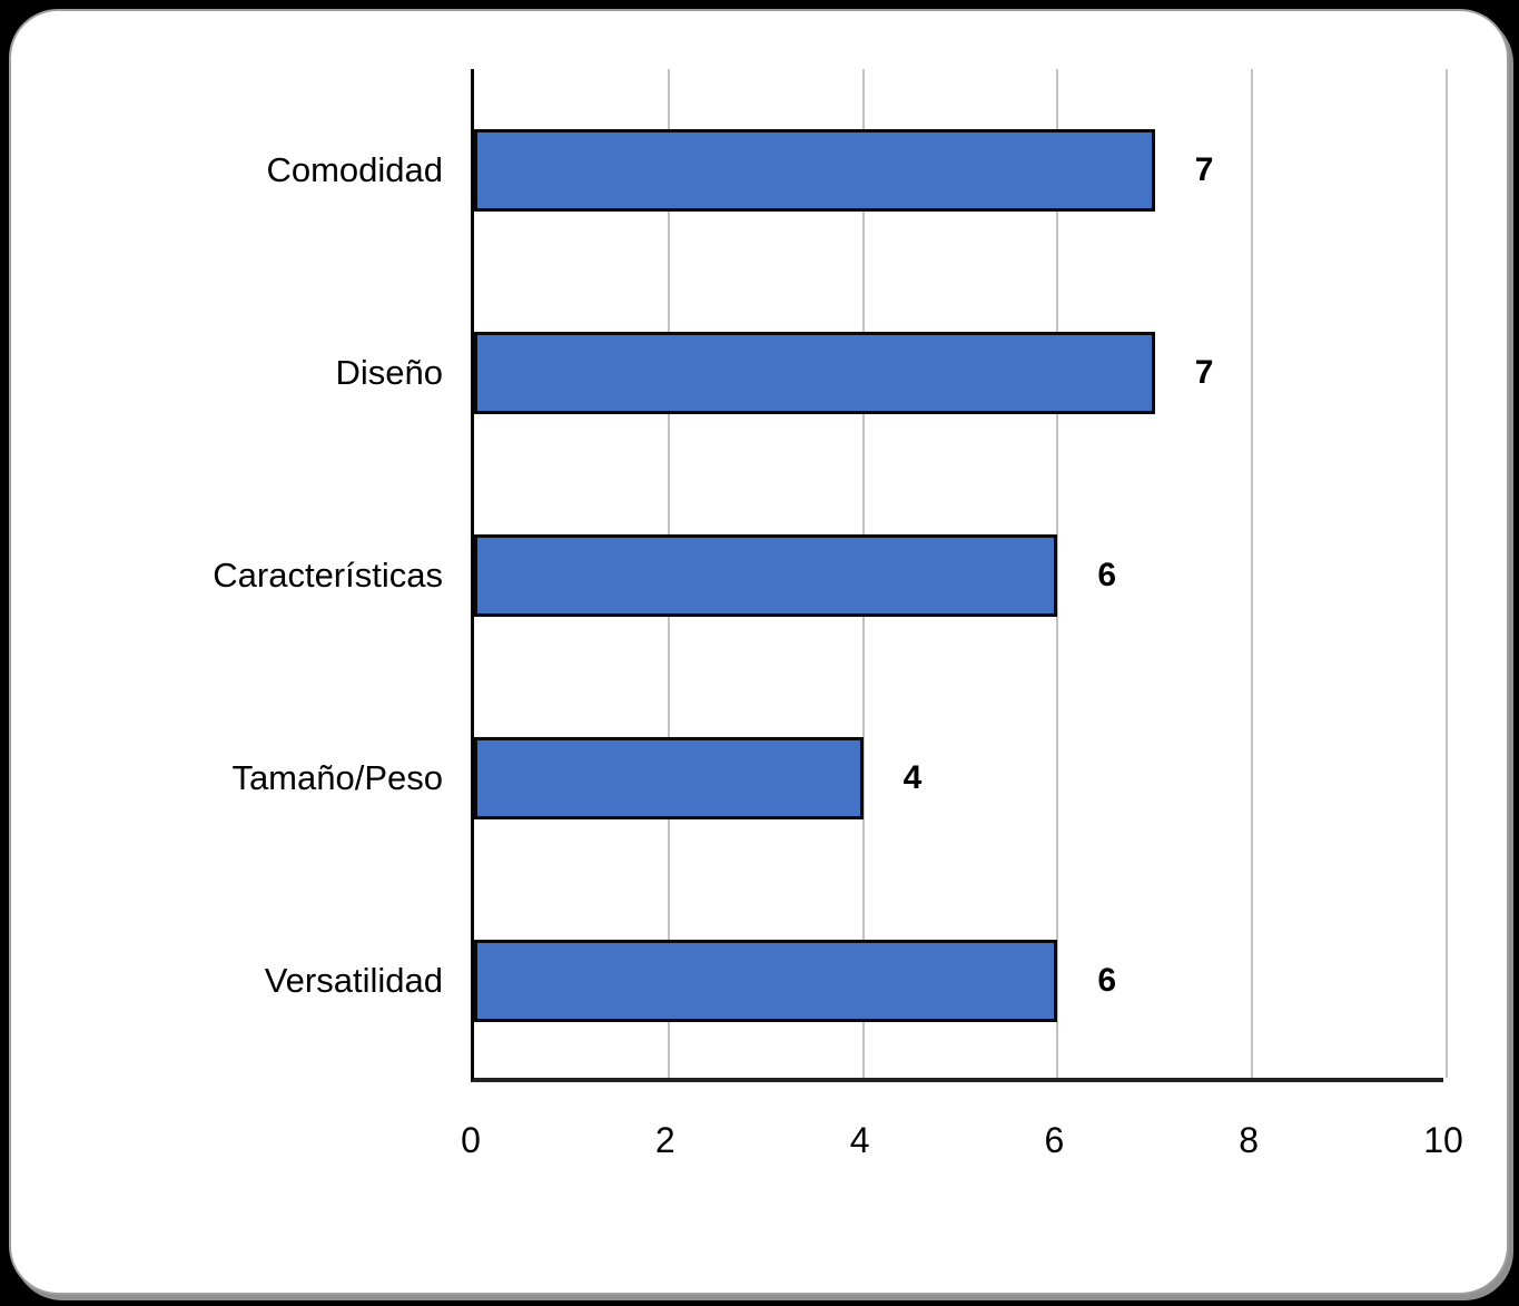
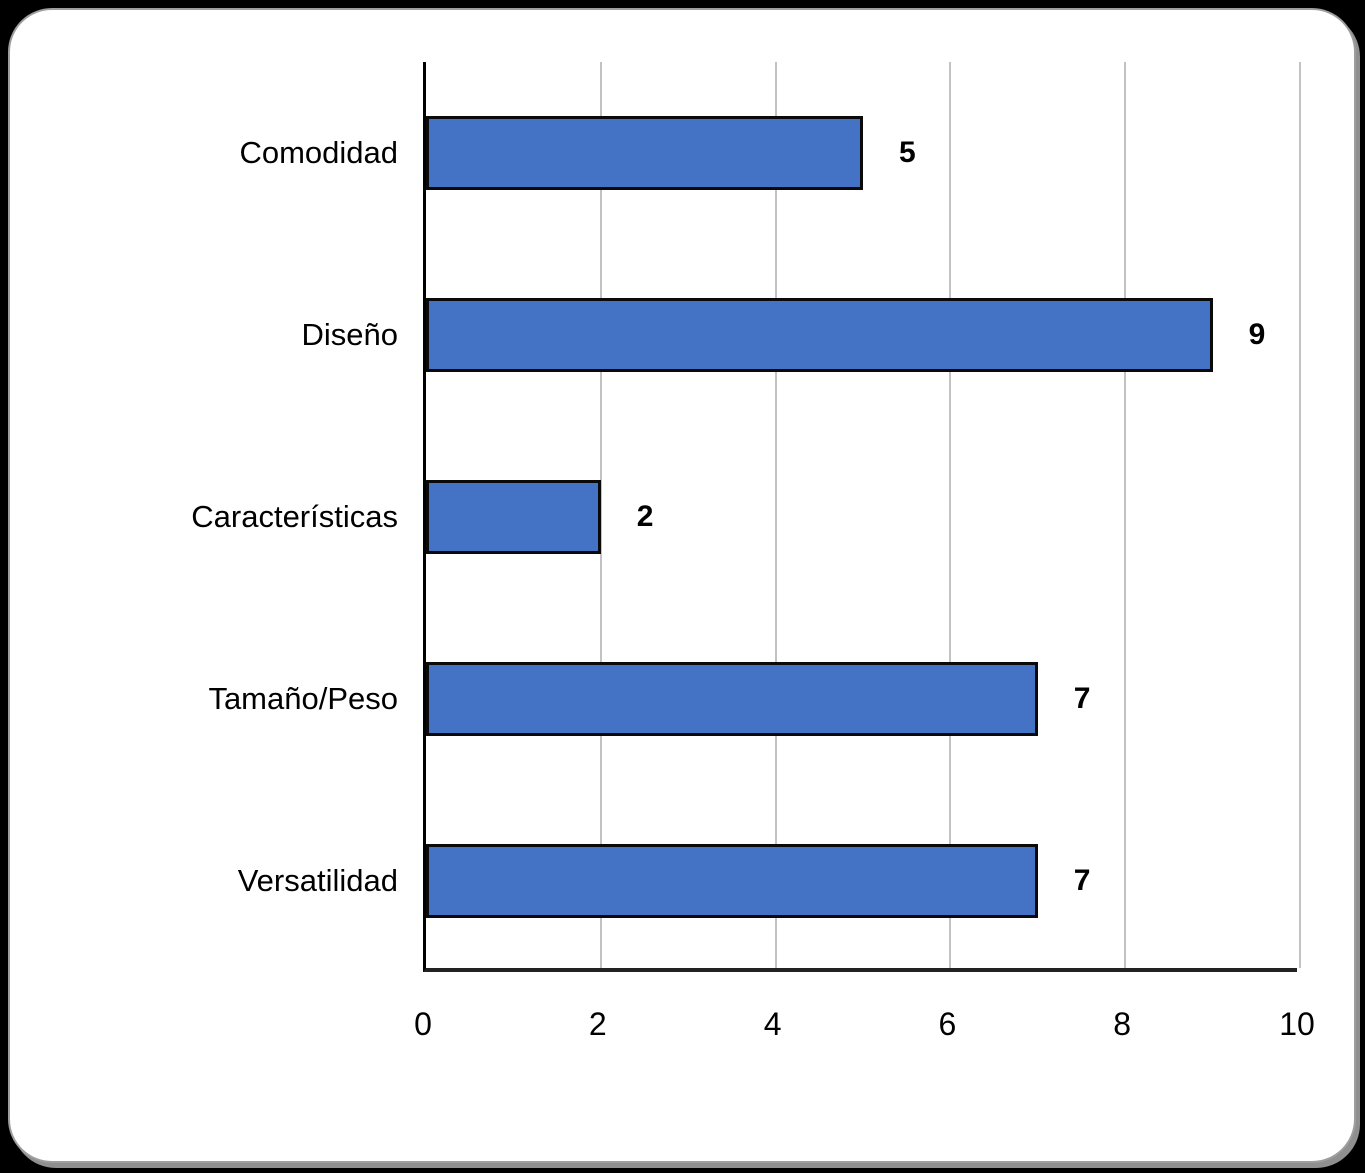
Comodidad: 7 -> 5
Diseño: 7 -> 9
Características: 6 -> 2
Tamaño/Peso: 4 -> 7
Versatilidad: 6 -> 7
